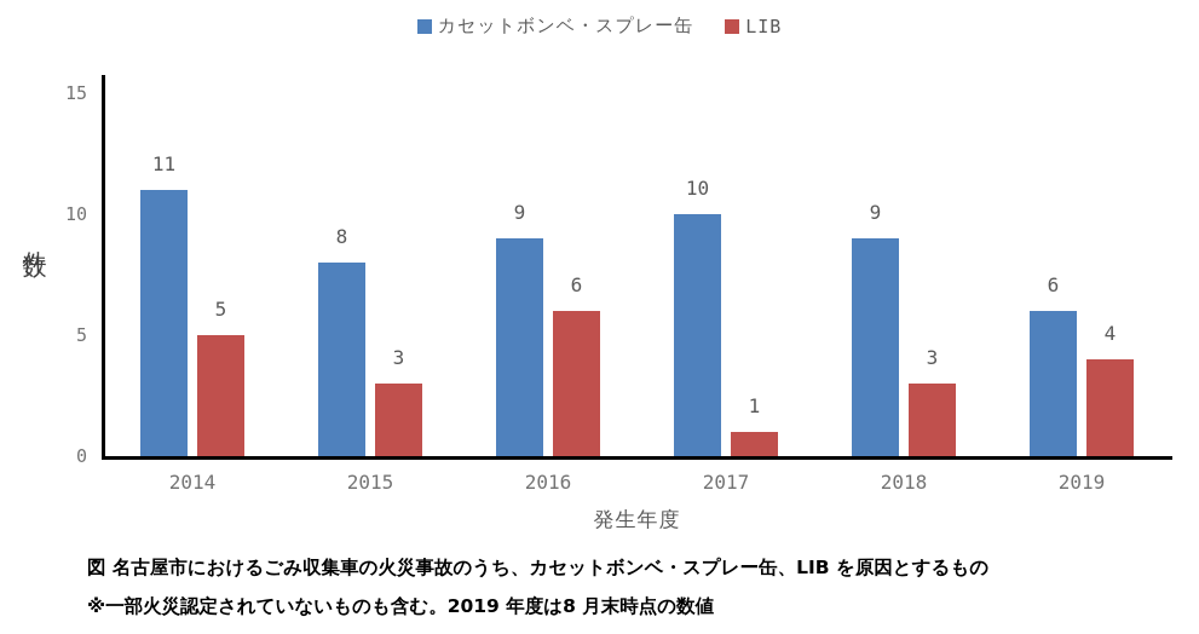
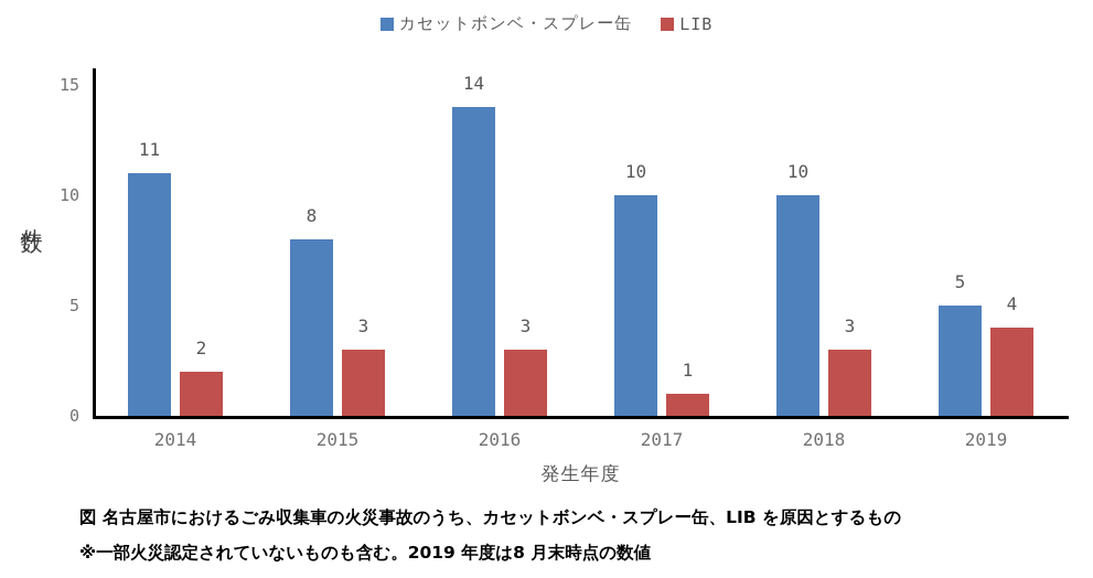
LIB/2014: 5 -> 2
カセットボンベ・スプレー缶/2016: 9 -> 14
LIB/2016: 6 -> 3
カセットボンベ・スプレー缶/2018: 9 -> 10
カセットボンベ・スプレー缶/2019: 6 -> 5
